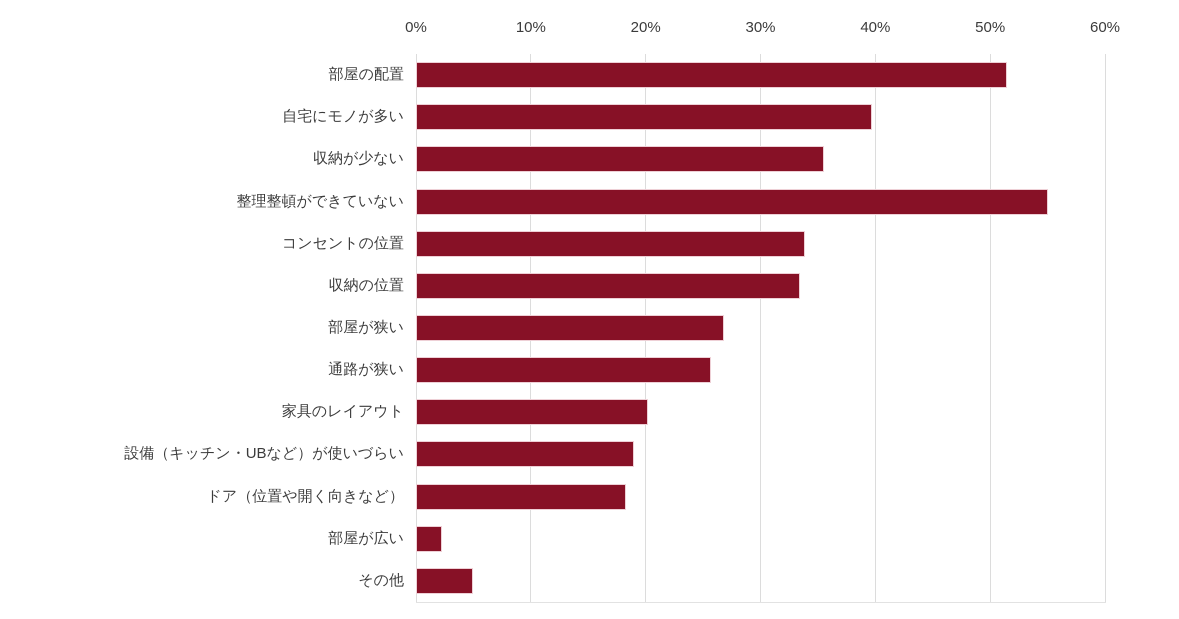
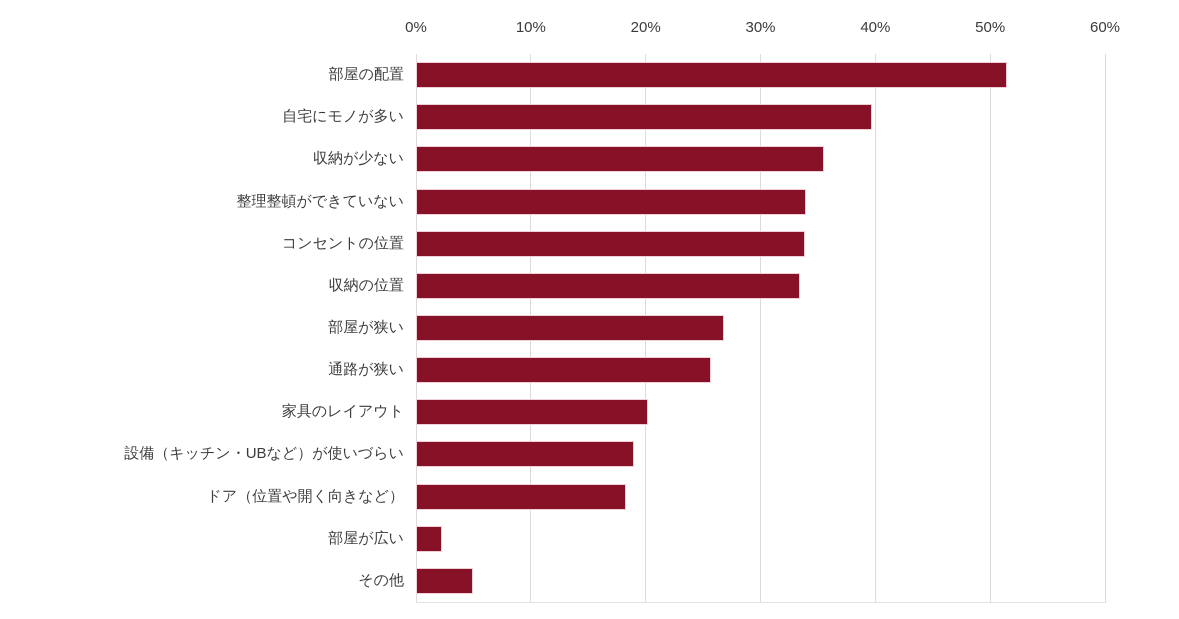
整理整頓ができていない: 55.0% -> 34.0%
